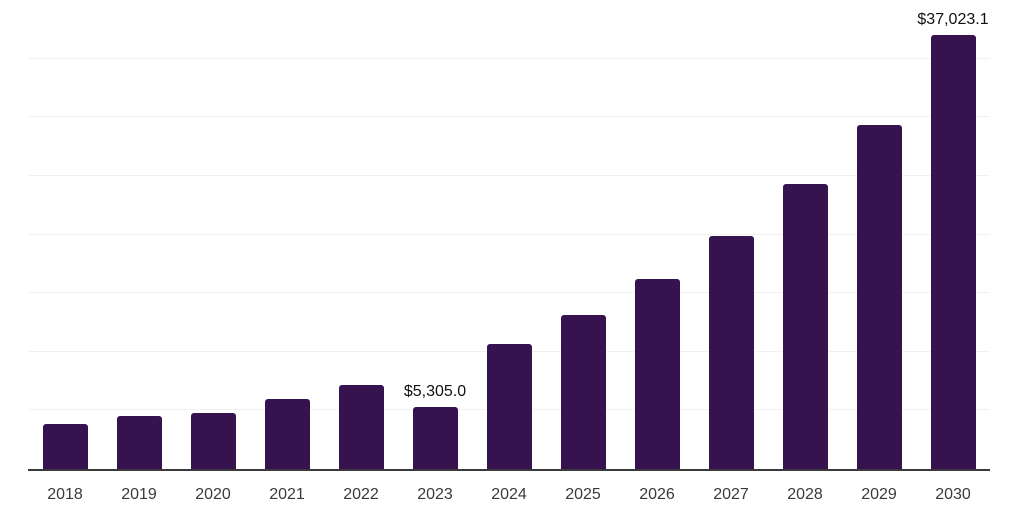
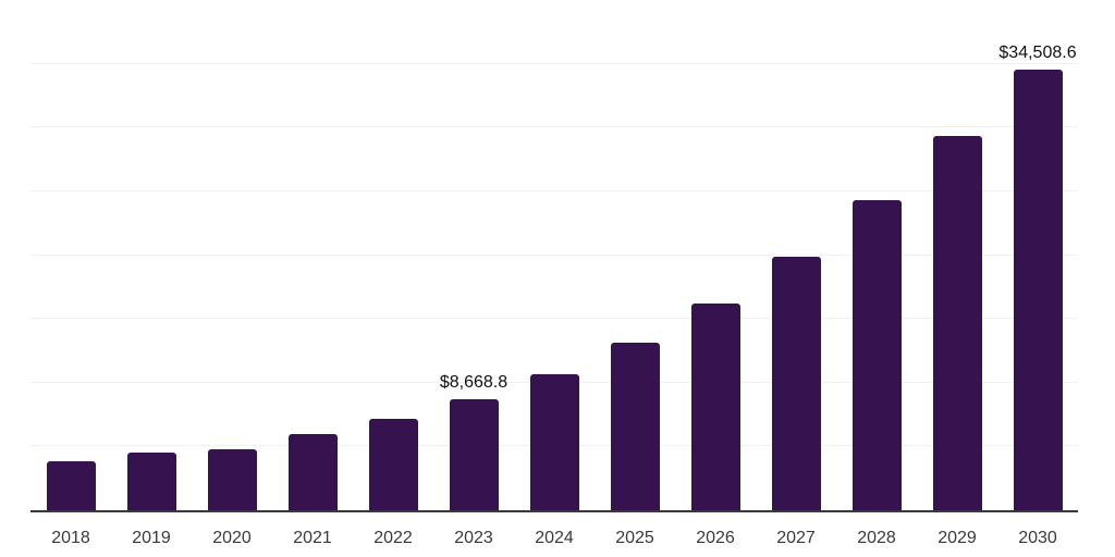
2023: $5,305.0 -> $8,668.8
2030: $37,023.1 -> $34,508.6
